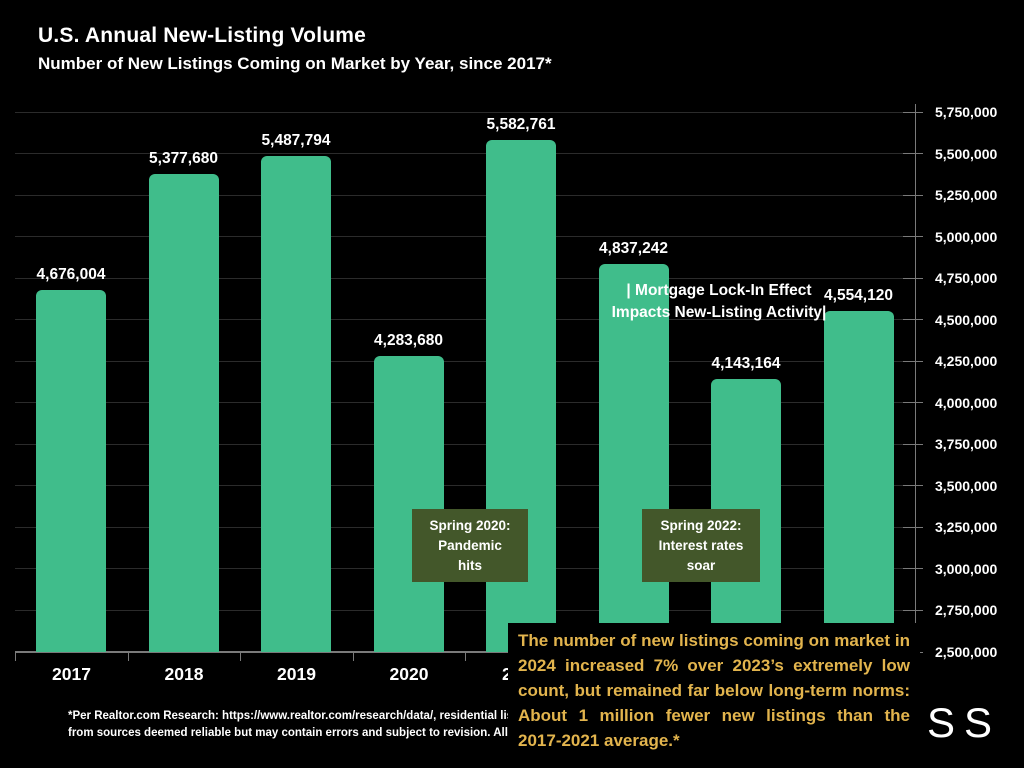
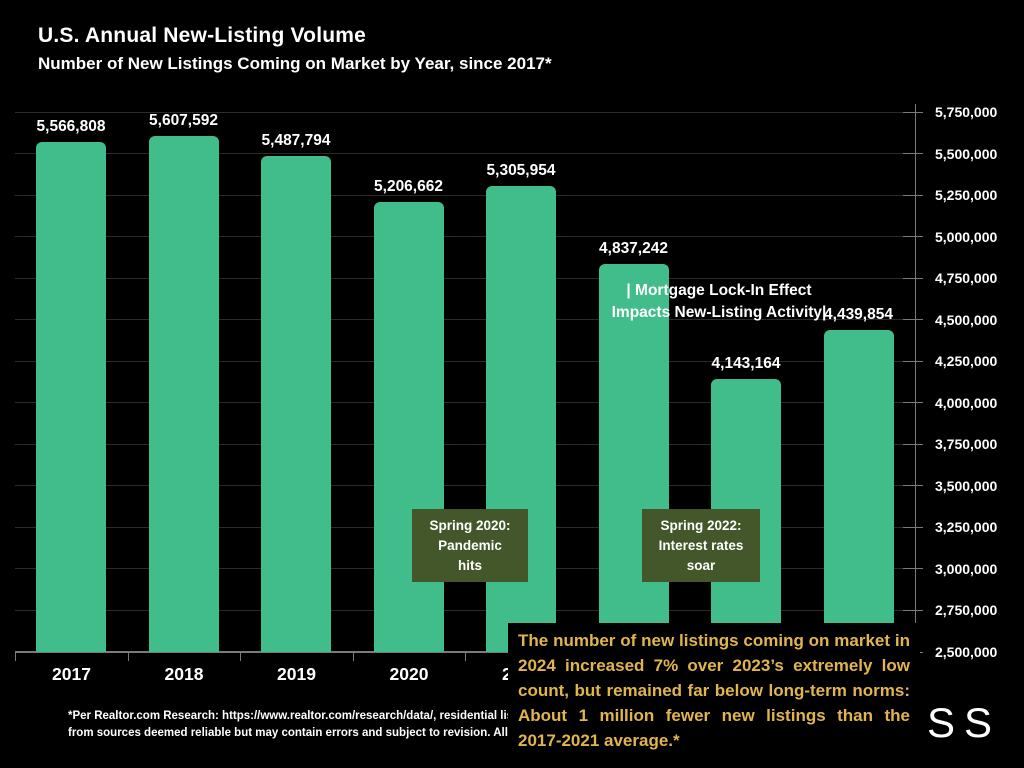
2017: 4,676,004 -> 5,566,808
2018: 5,377,680 -> 5,607,592
2020: 4,283,680 -> 5,206,662
2021: 5,582,761 -> 5,305,954
2024: 4,554,120 -> 4,439,854
